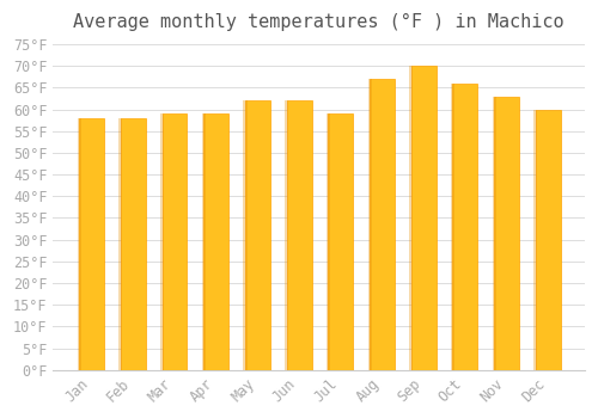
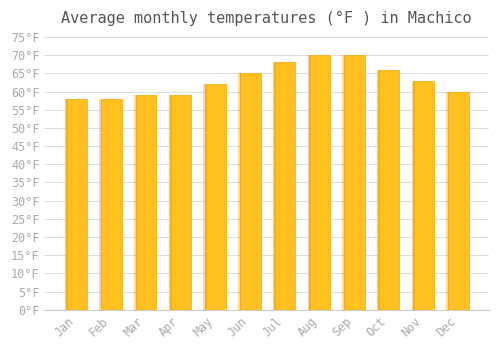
Jun: 62°F -> 65°F
Jul: 59°F -> 68°F
Aug: 67°F -> 70°F
